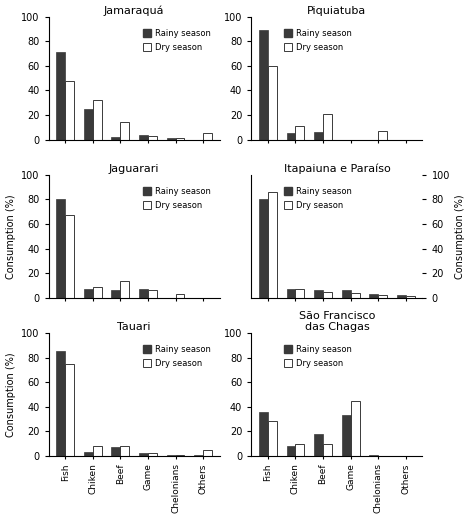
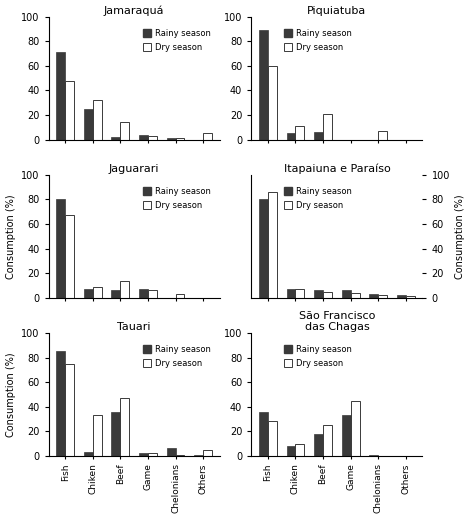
Tauari/Dry season/Chiken: 8 -> 33
Tauari/Rainy season/Beef: 7 -> 36
Tauari/Dry season/Beef: 8 -> 47
Tauari/Rainy season/Chelonians: 1 -> 6
São Francisco das Chagas/Dry season/Beef: 10 -> 25
